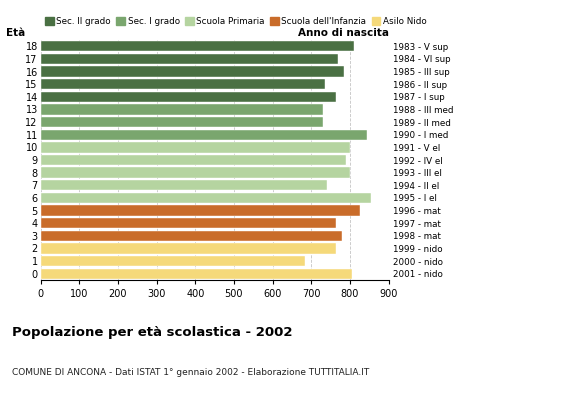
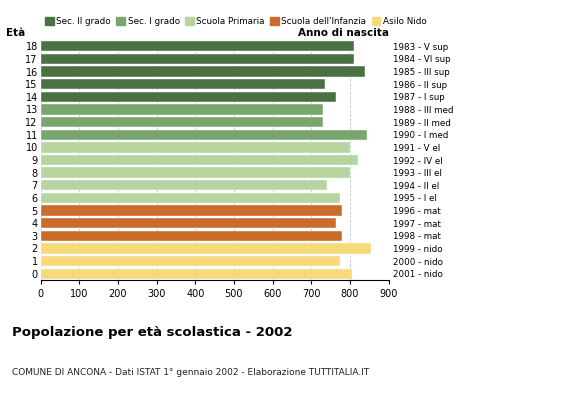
17: 770 -> 810
16: 785 -> 840
9: 790 -> 820
6: 855 -> 775
5: 825 -> 780
2: 765 -> 855
1: 685 -> 775
